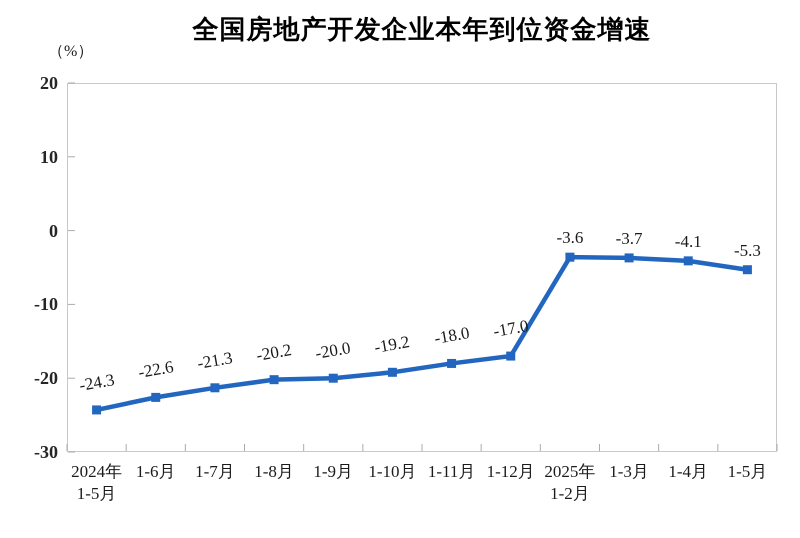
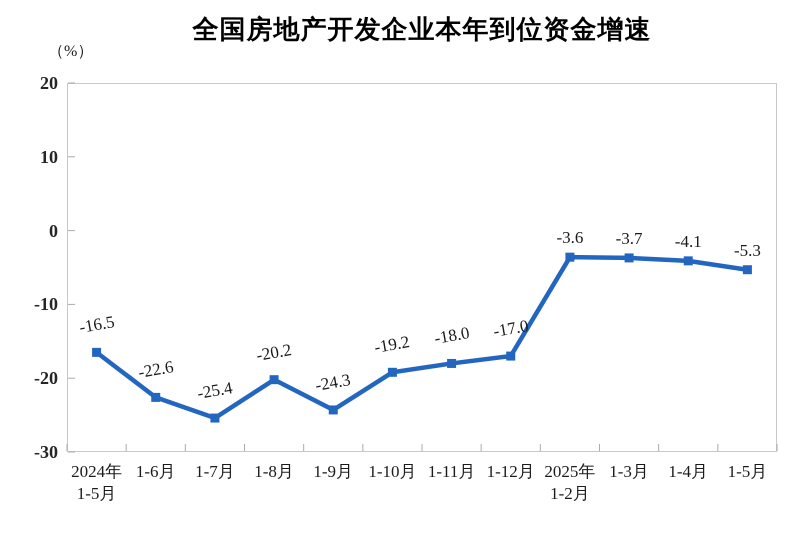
2024年 1-5月: -24.3 -> -16.5
1-7月: -21.3 -> -25.4
1-9月: -20.0 -> -24.3
